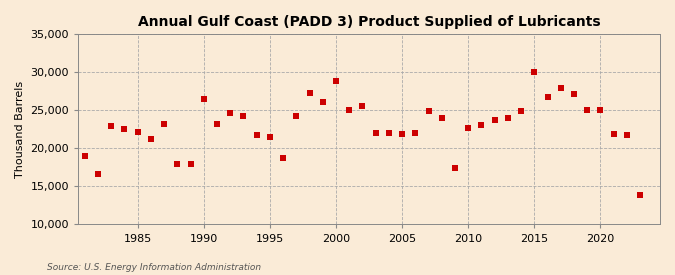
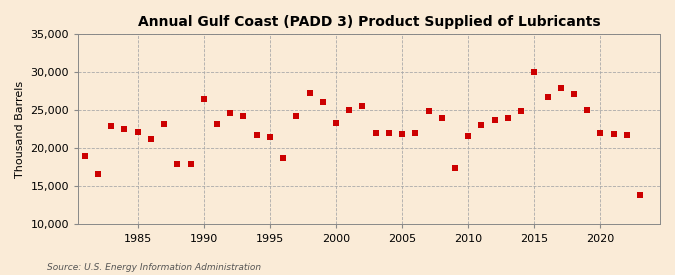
2000: 28,900 -> 23,400
2010: 22,700 -> 21,600
2020: 25,100 -> 22,000
